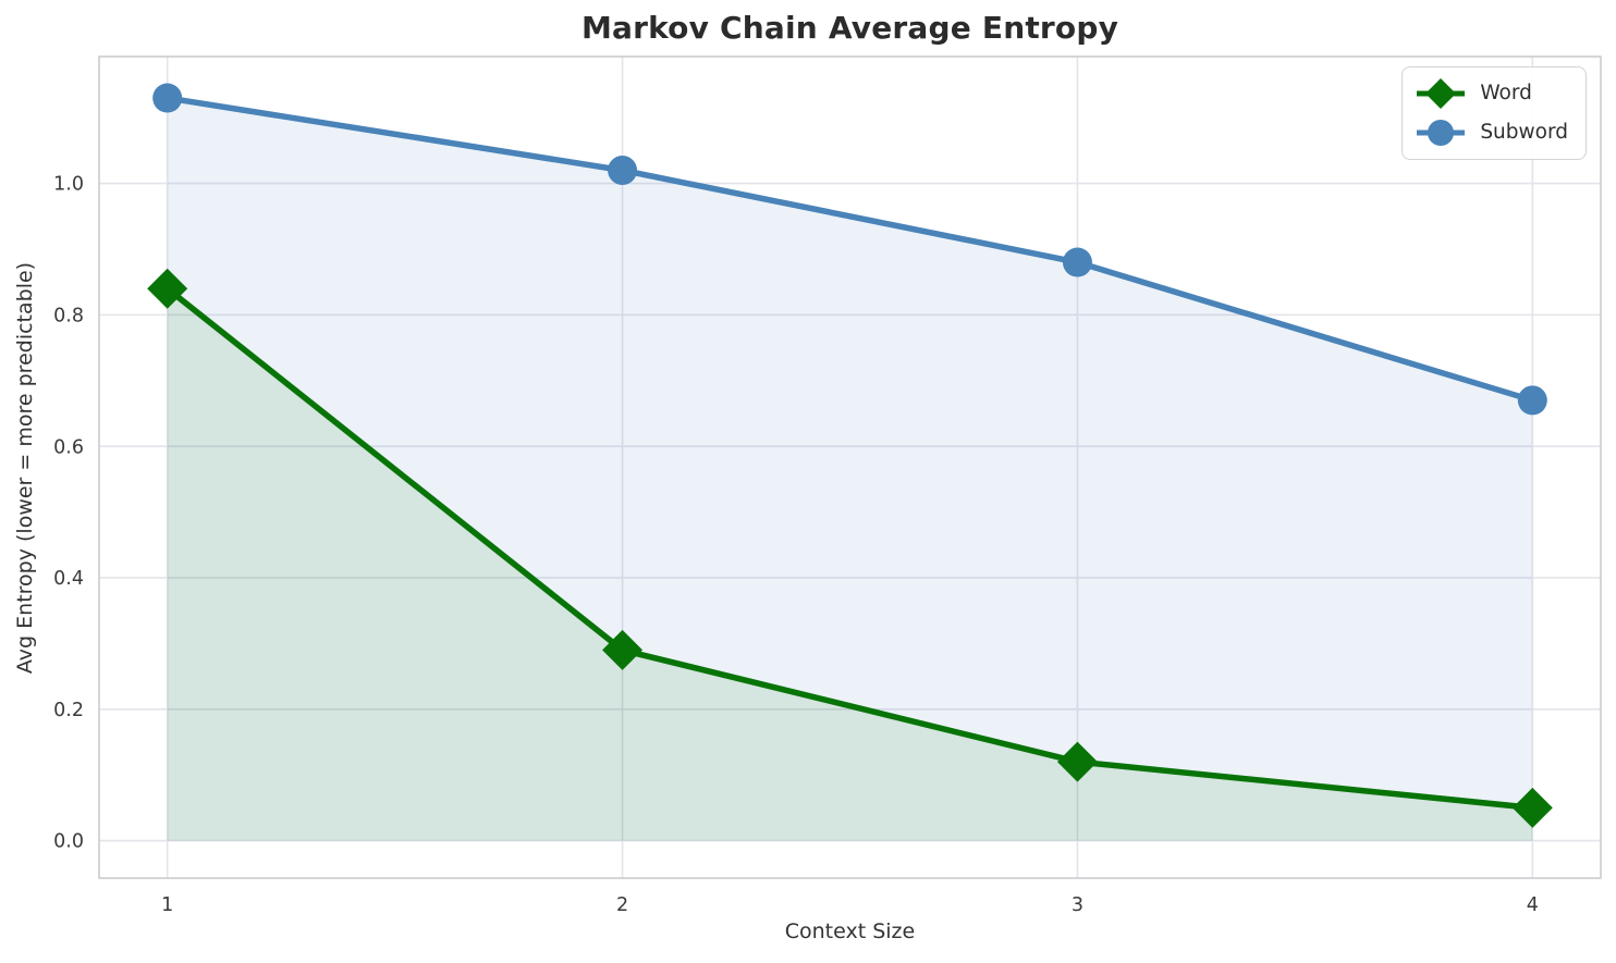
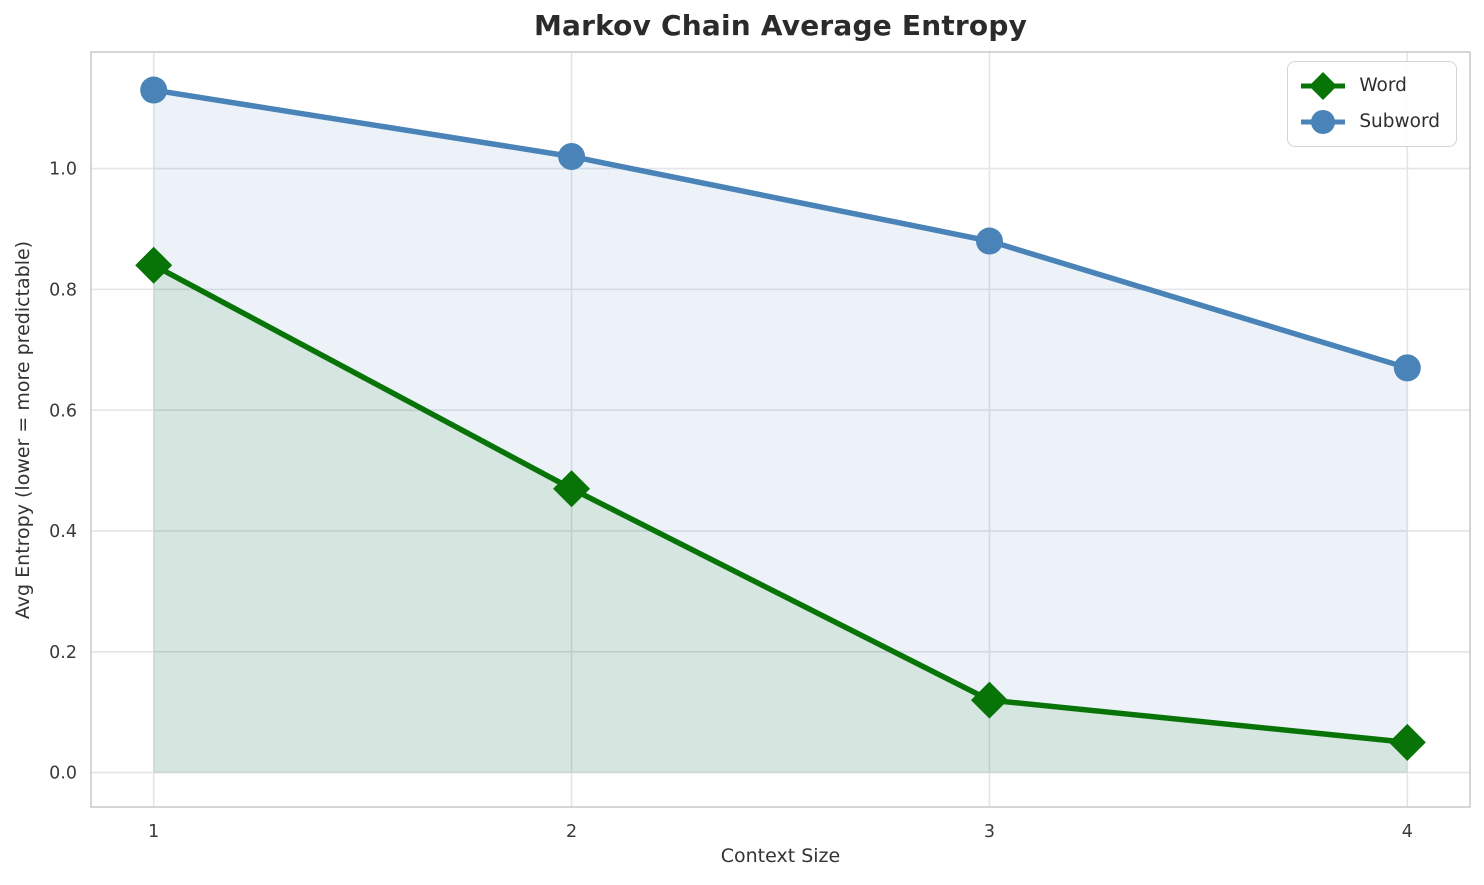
Word/2: 0.29 -> 0.47
